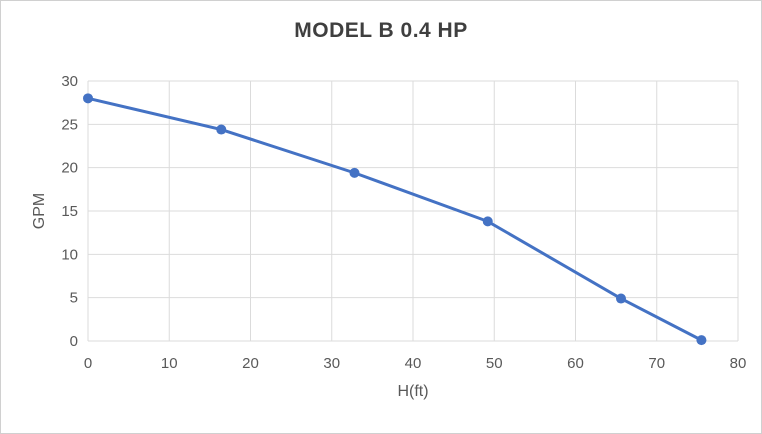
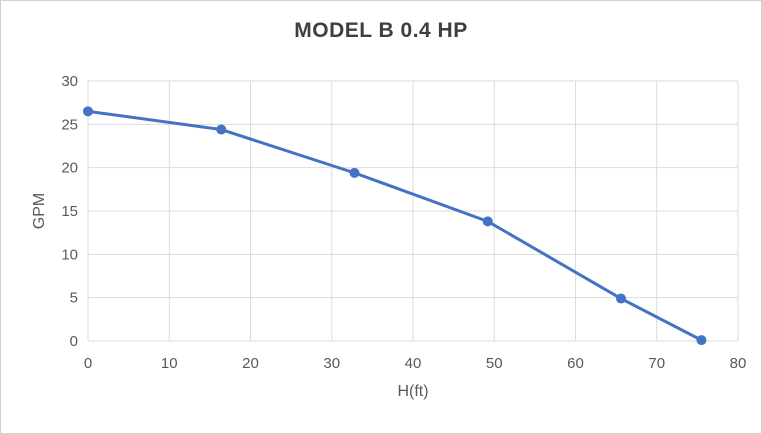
0: 28 -> 26
